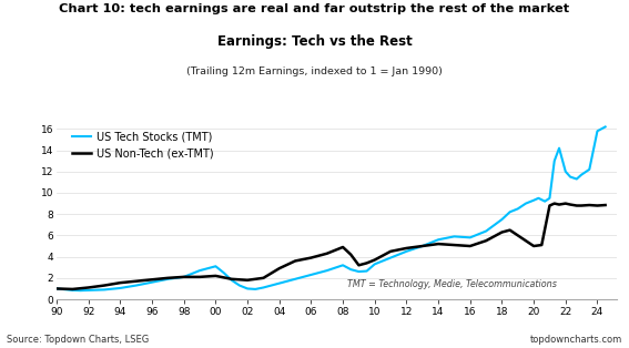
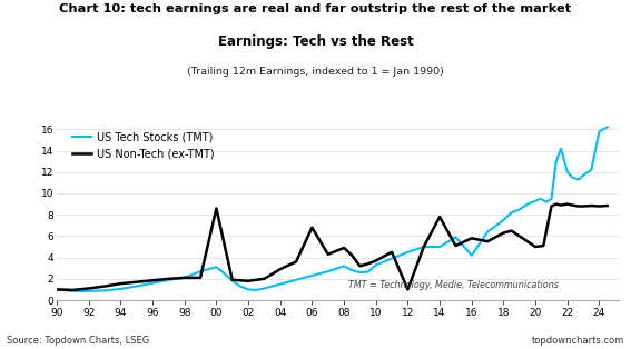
US Non-Tech (ex-TMT)/00: 2.2 -> 8.6
US Non-Tech (ex-TMT)/06: 3.9 -> 6.8
US Non-Tech (ex-TMT)/12: 4.8 -> 1.0
US Tech Stocks (TMT)/14: 5.6 -> 5.0
US Non-Tech (ex-TMT)/14: 5.2 -> 7.8
US Tech Stocks (TMT)/16: 5.8 -> 4.2
US Non-Tech (ex-TMT)/16: 5.0 -> 5.8
